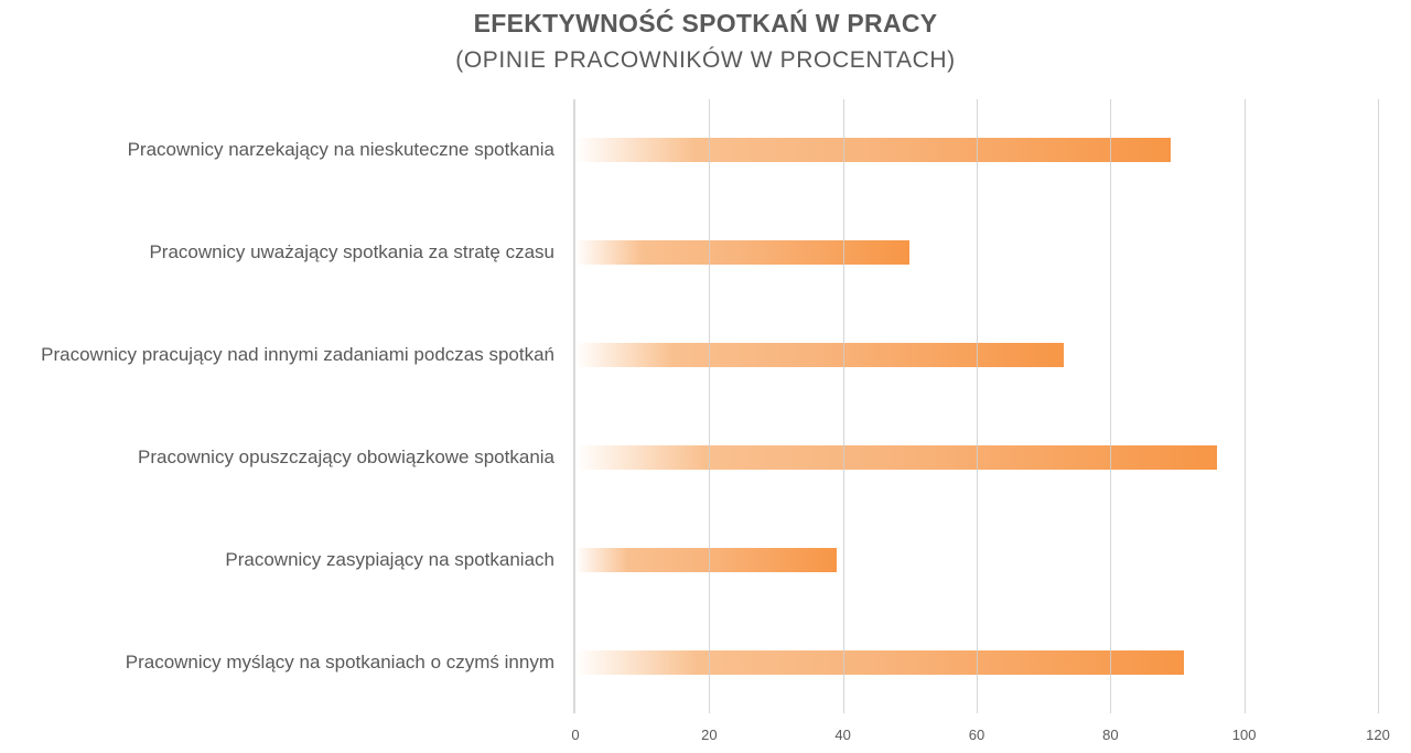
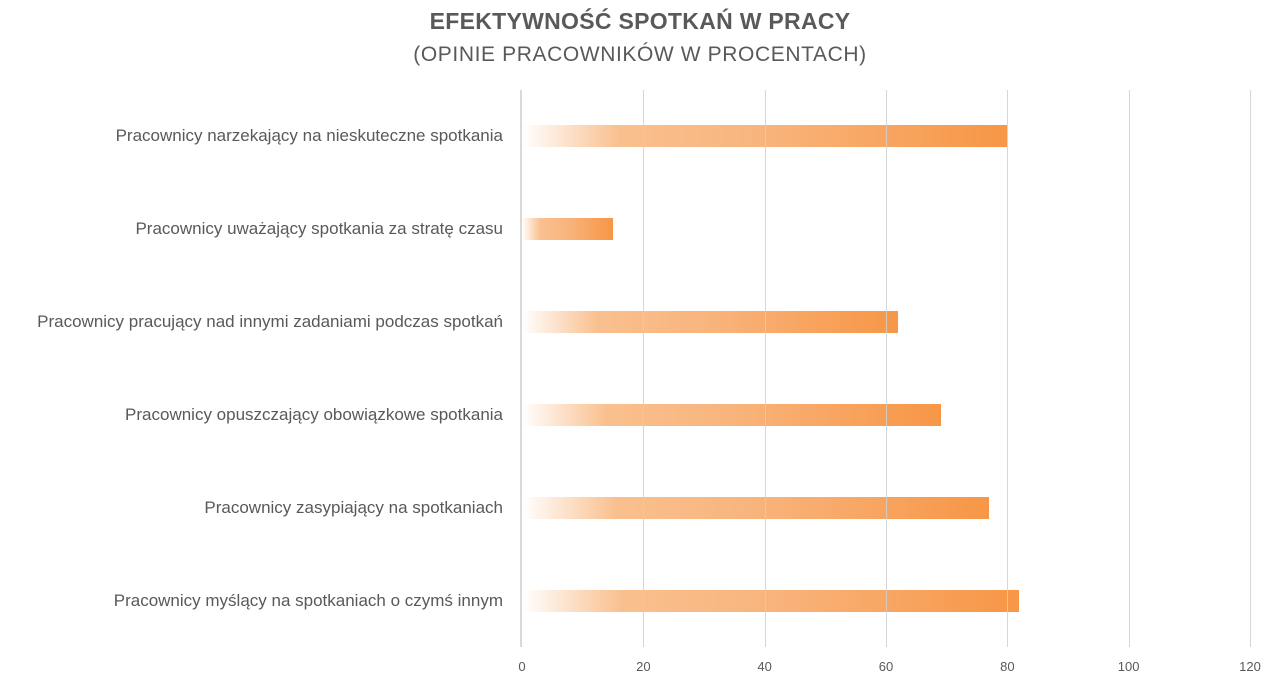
Pracownicy narzekający na nieskuteczne spotkania: 89 -> 80
Pracownicy uważający spotkania za stratę czasu: 50 -> 15
Pracownicy pracujący nad innymi zadaniami podczas spotkań: 73 -> 62
Pracownicy opuszczający obowiązkowe spotkania: 96 -> 69
Pracownicy zasypiający na spotkaniach: 39 -> 77
Pracownicy myślący na spotkaniach o czymś innym: 91 -> 82
